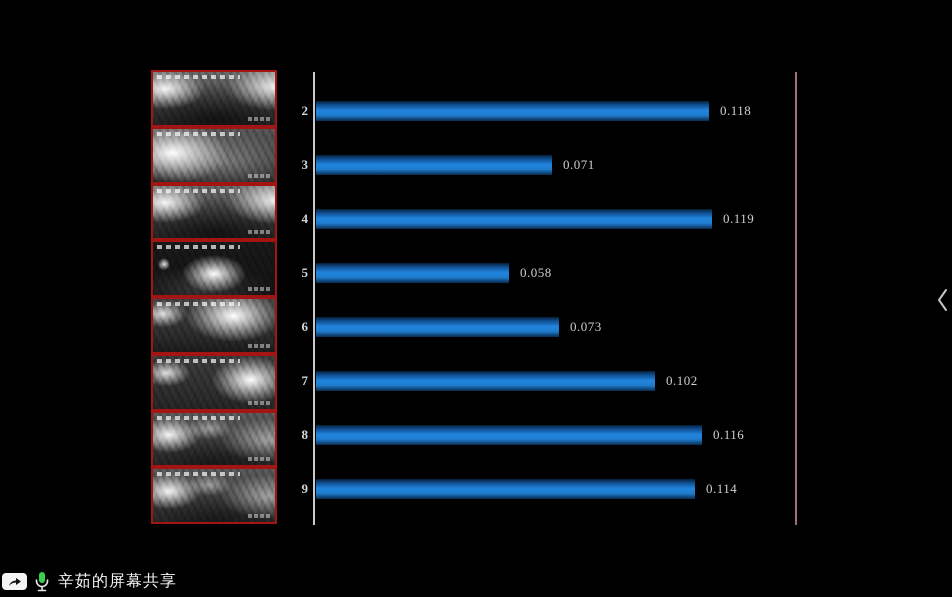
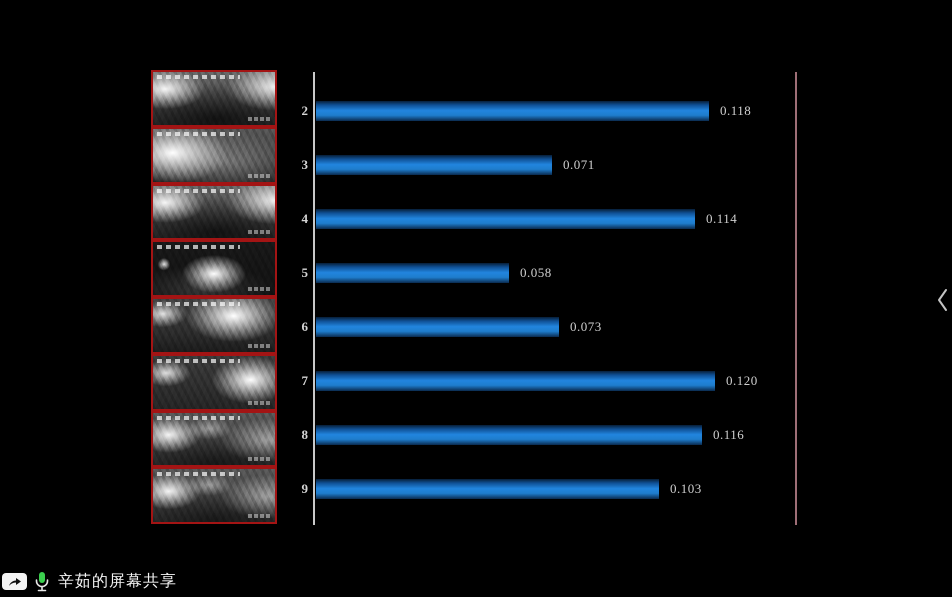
4: 0.119 -> 0.114
7: 0.102 -> 0.120
9: 0.114 -> 0.103
